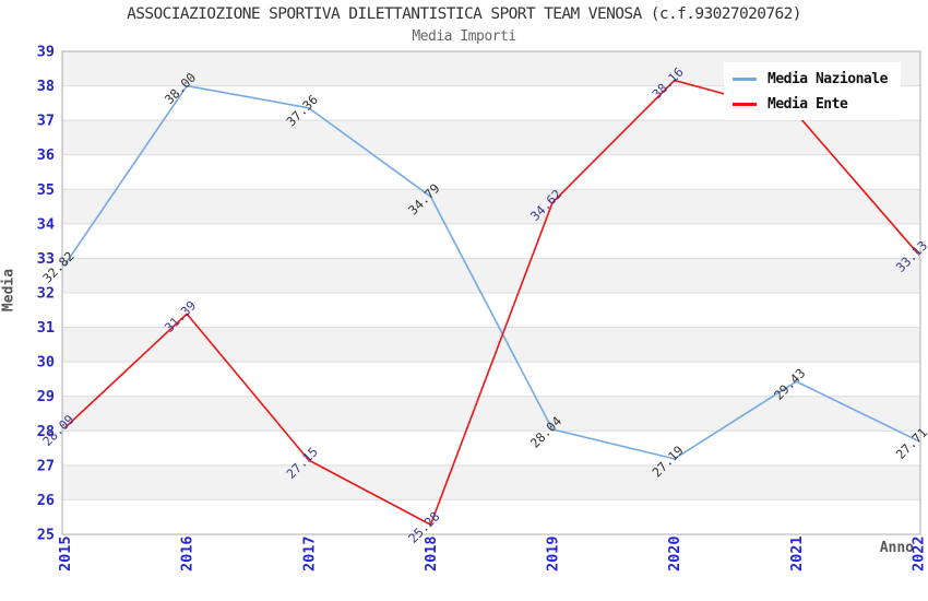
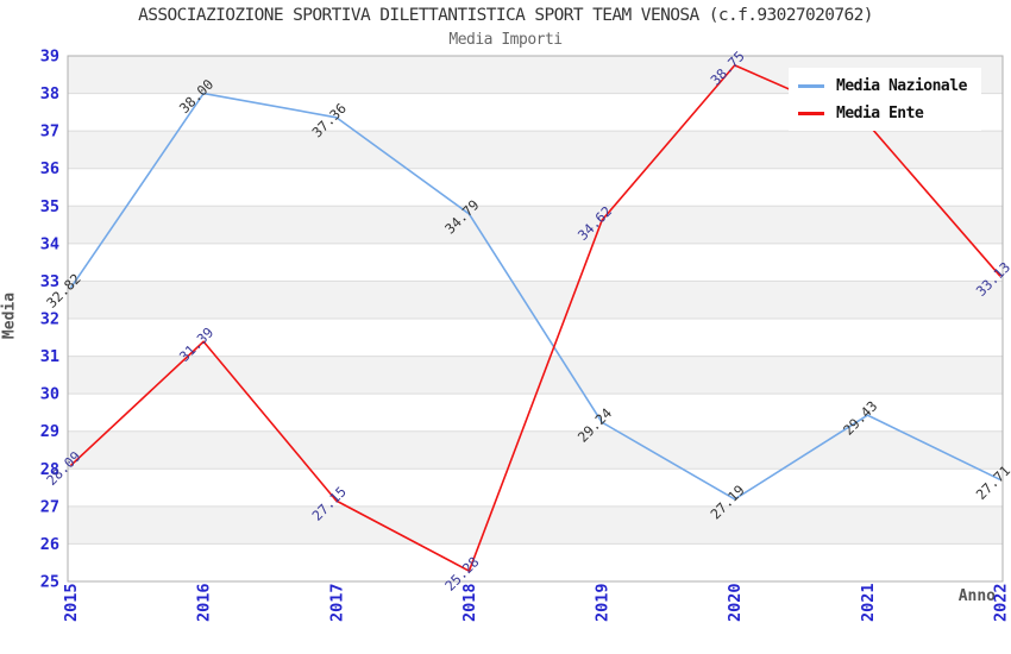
Media Nazionale/2019: 28.04 -> 29.24
Media Ente/2020: 38.16 -> 38.75
